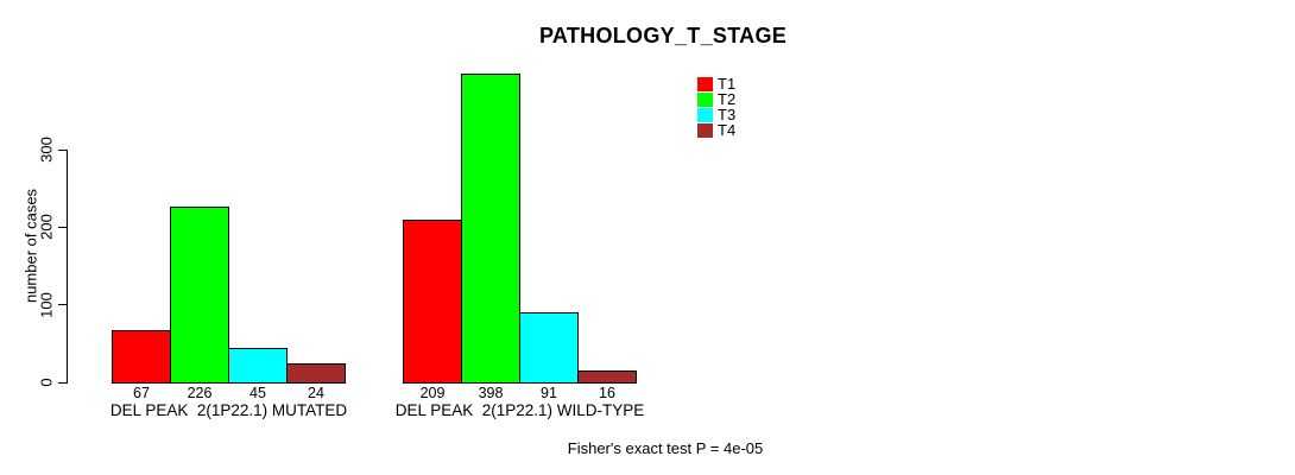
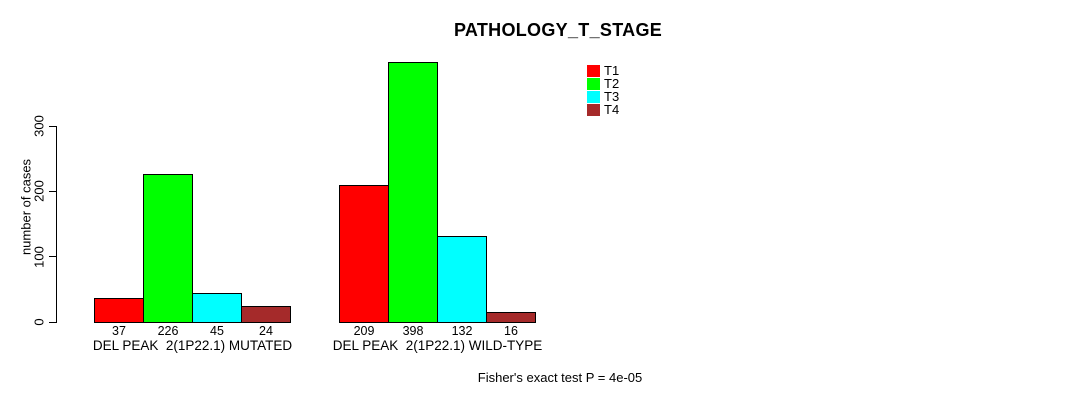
T1/DEL PEAK 2(1P22.1) MUTATED: 67 -> 37
T3/DEL PEAK 2(1P22.1) WILD-TYPE: 91 -> 132
